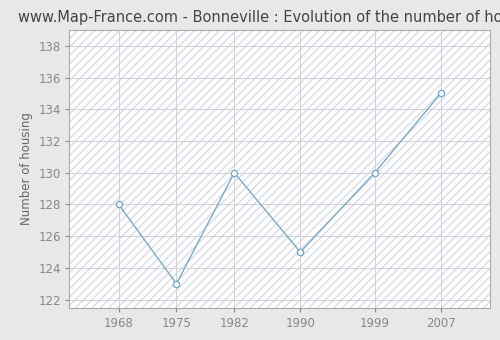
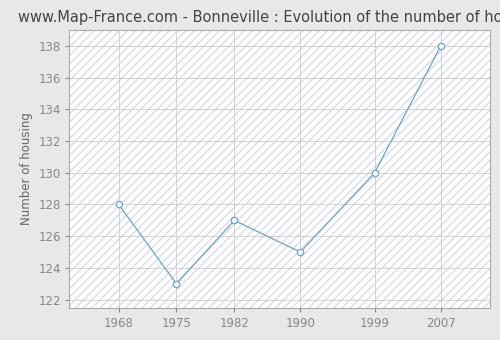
1982: 130 -> 127
2007: 135 -> 138
